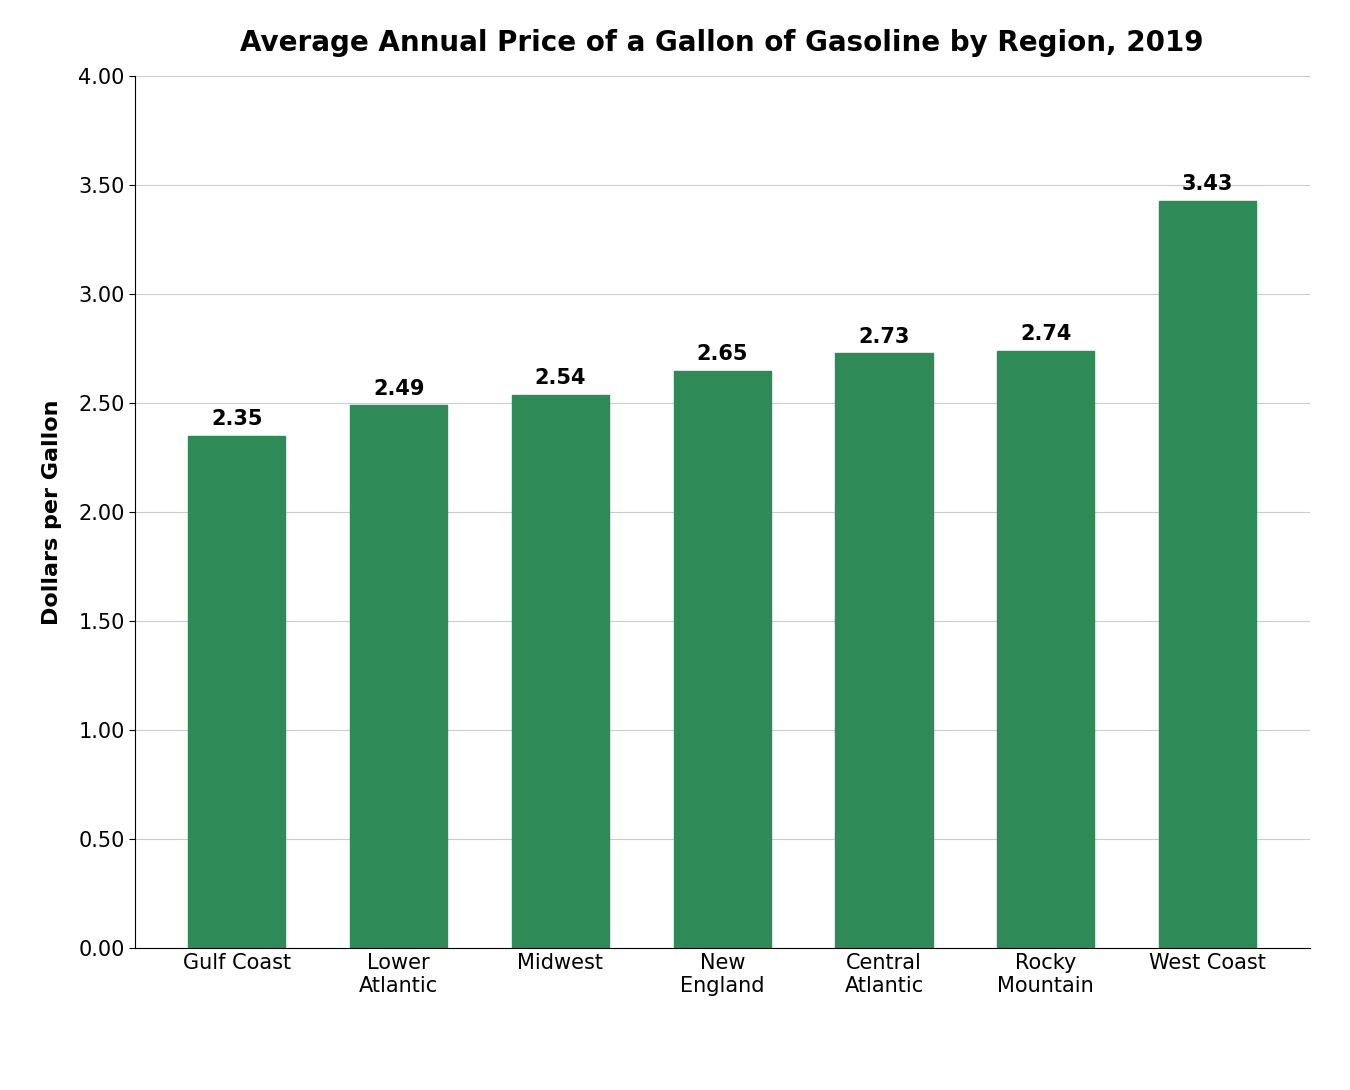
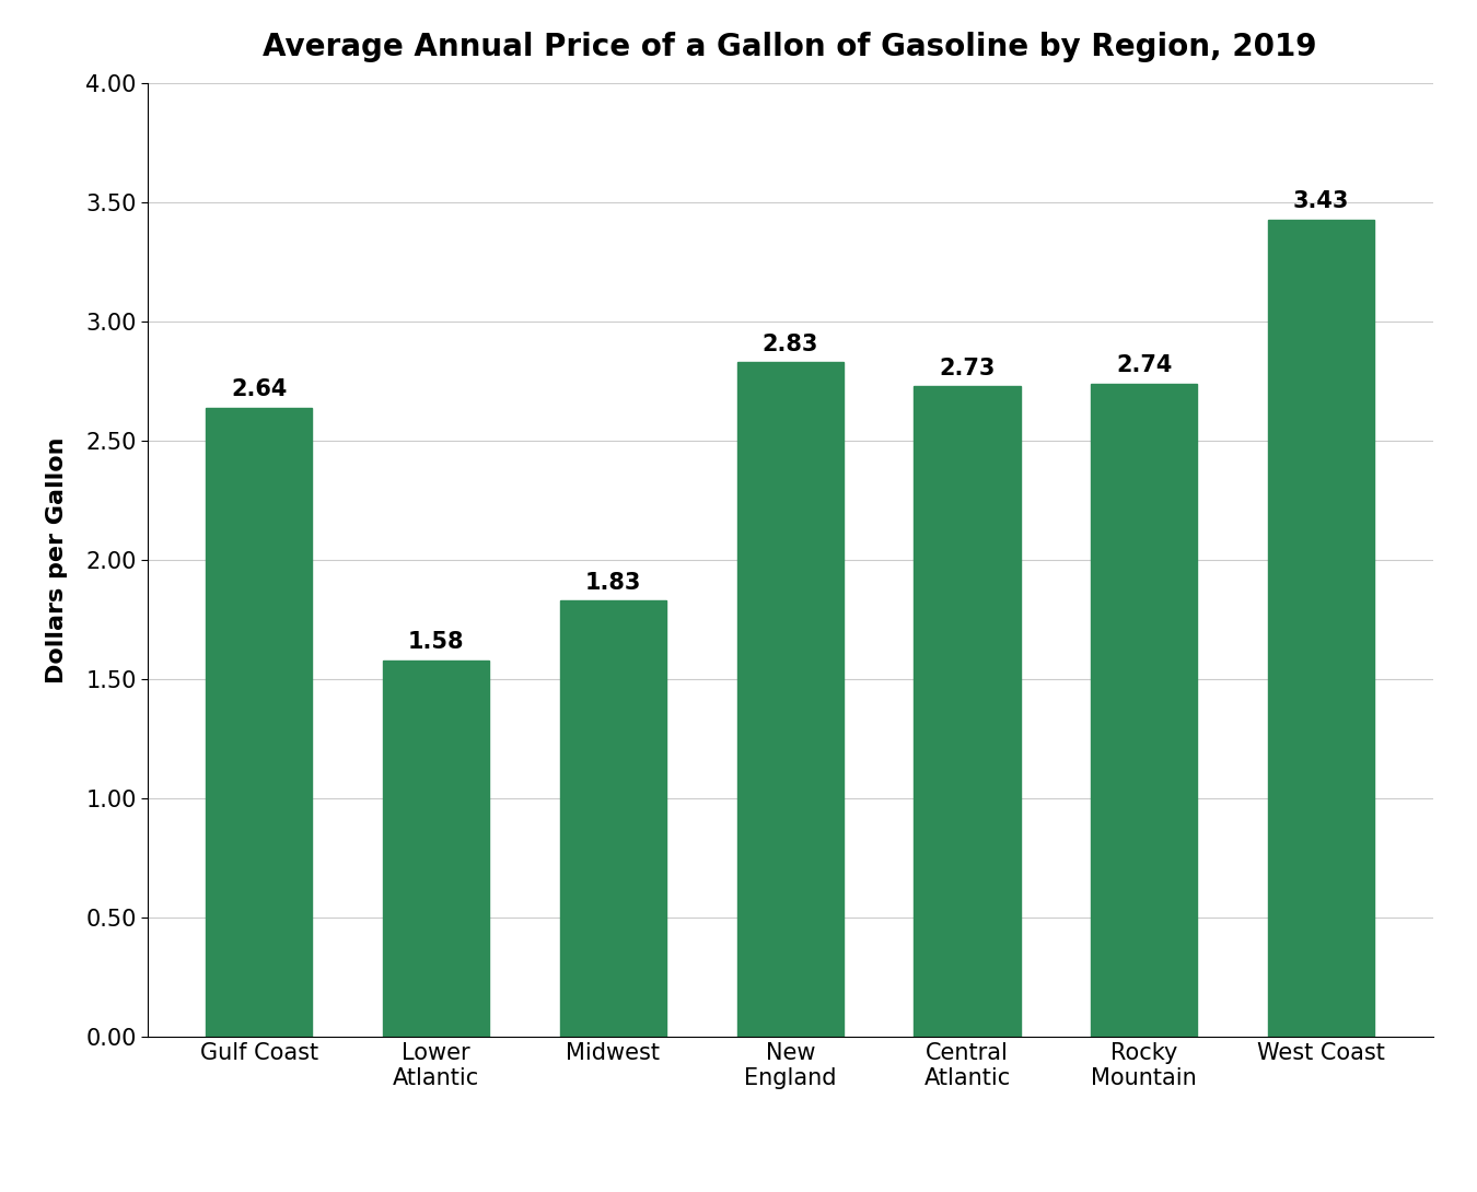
Gulf Coast: 2.35 -> 2.64
Lower Atlantic: 2.49 -> 1.58
Midwest: 2.54 -> 1.83
New England: 2.65 -> 2.83
